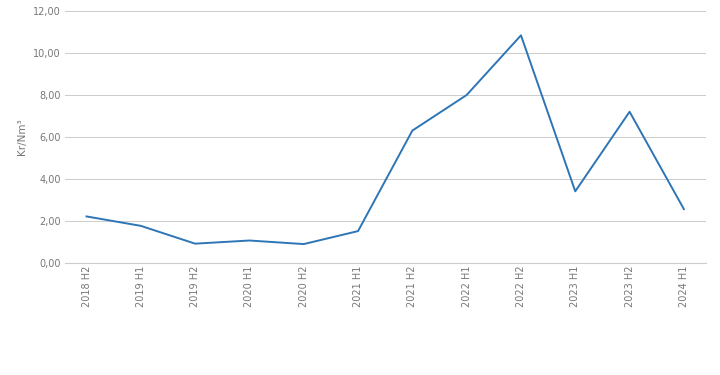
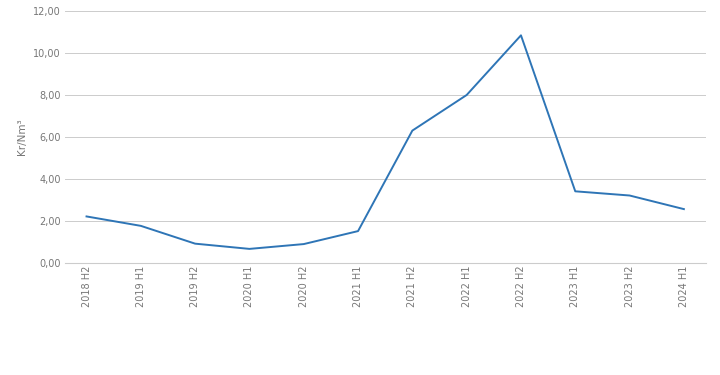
2020 H1: 1,05 -> 0,65
2023 H2: 7,20 -> 3,20
